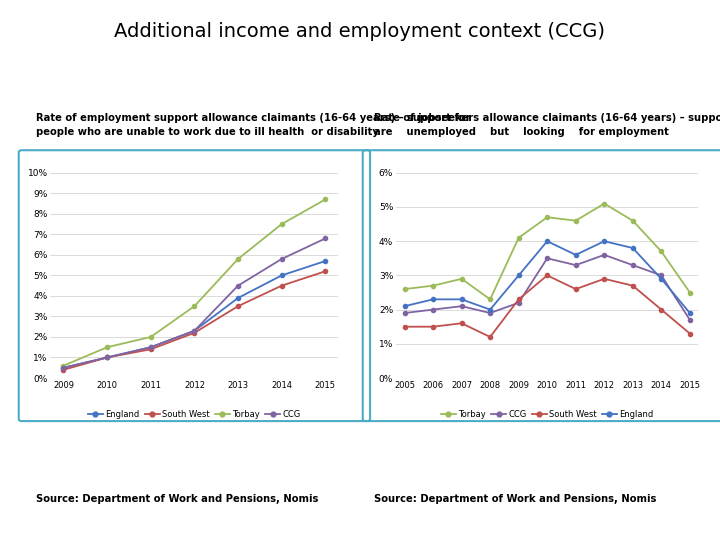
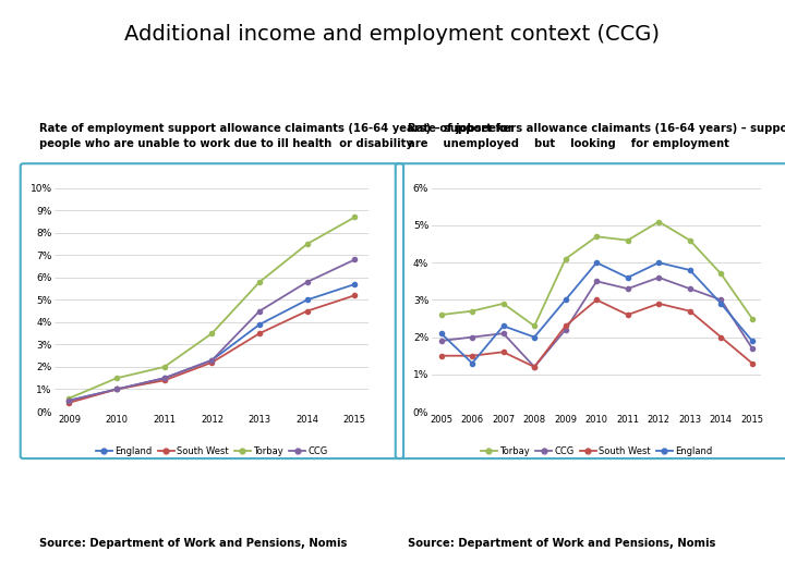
England/2006: 2.3% -> 1.3%
CCG/2008: 1.9% -> 1.2%
